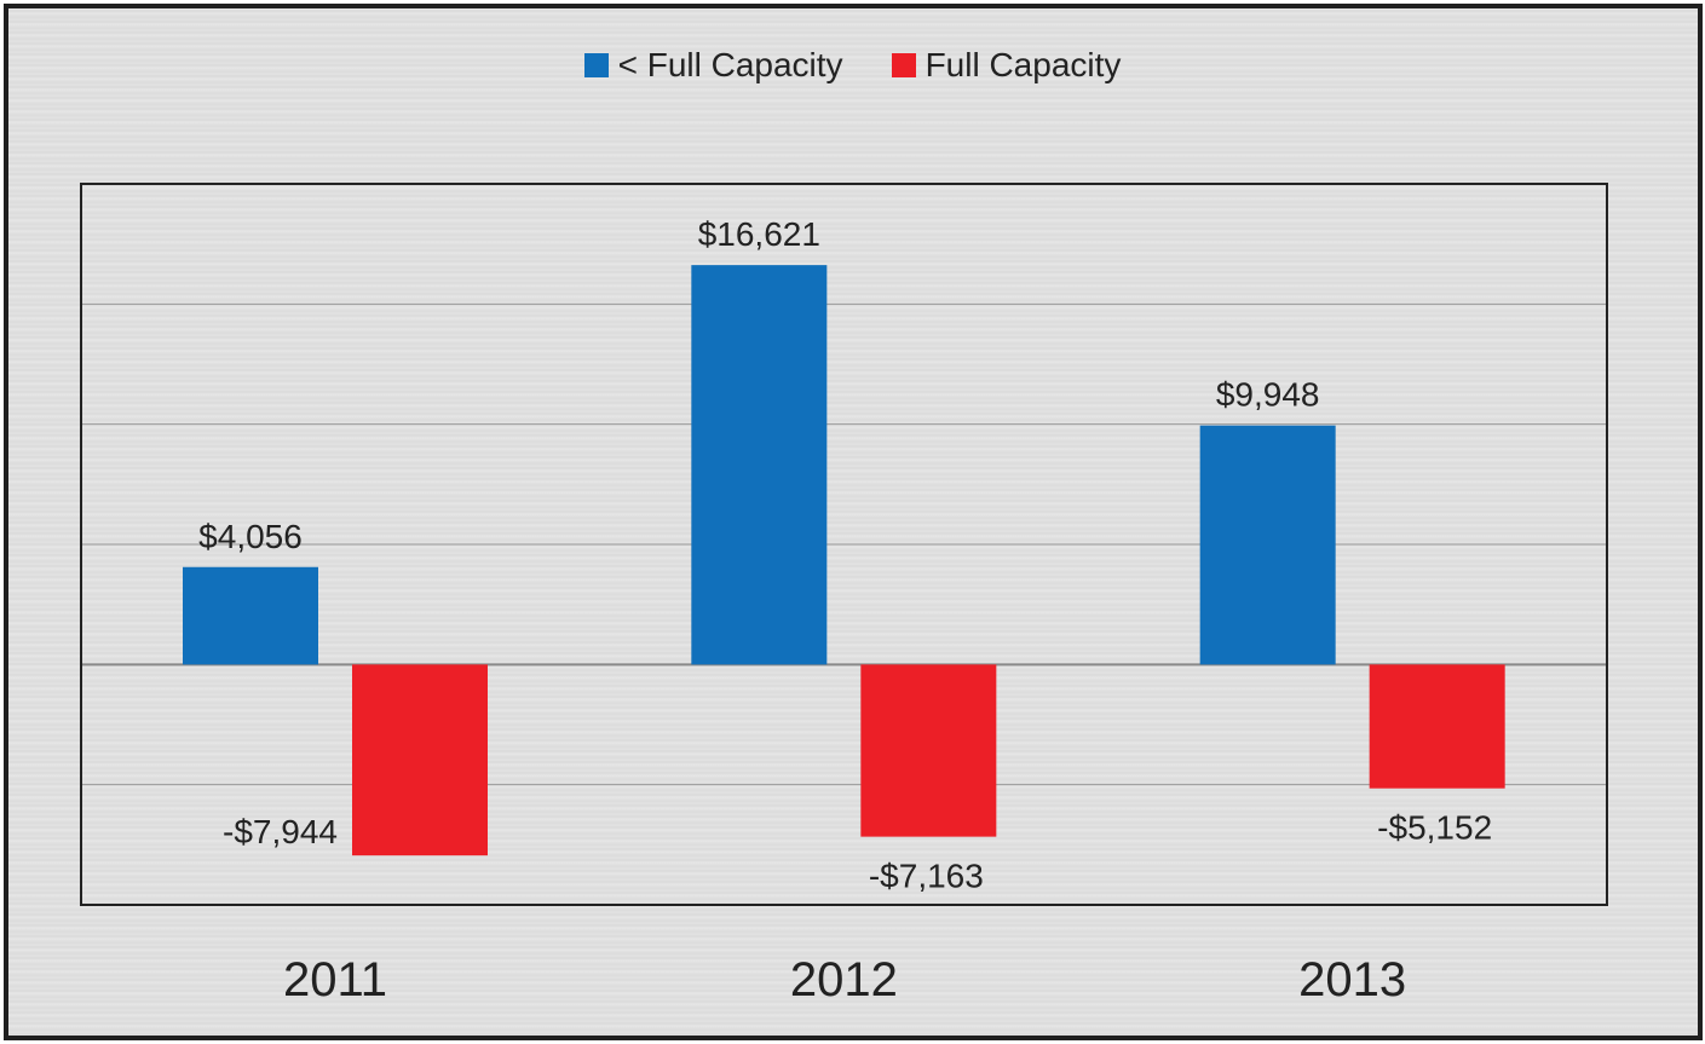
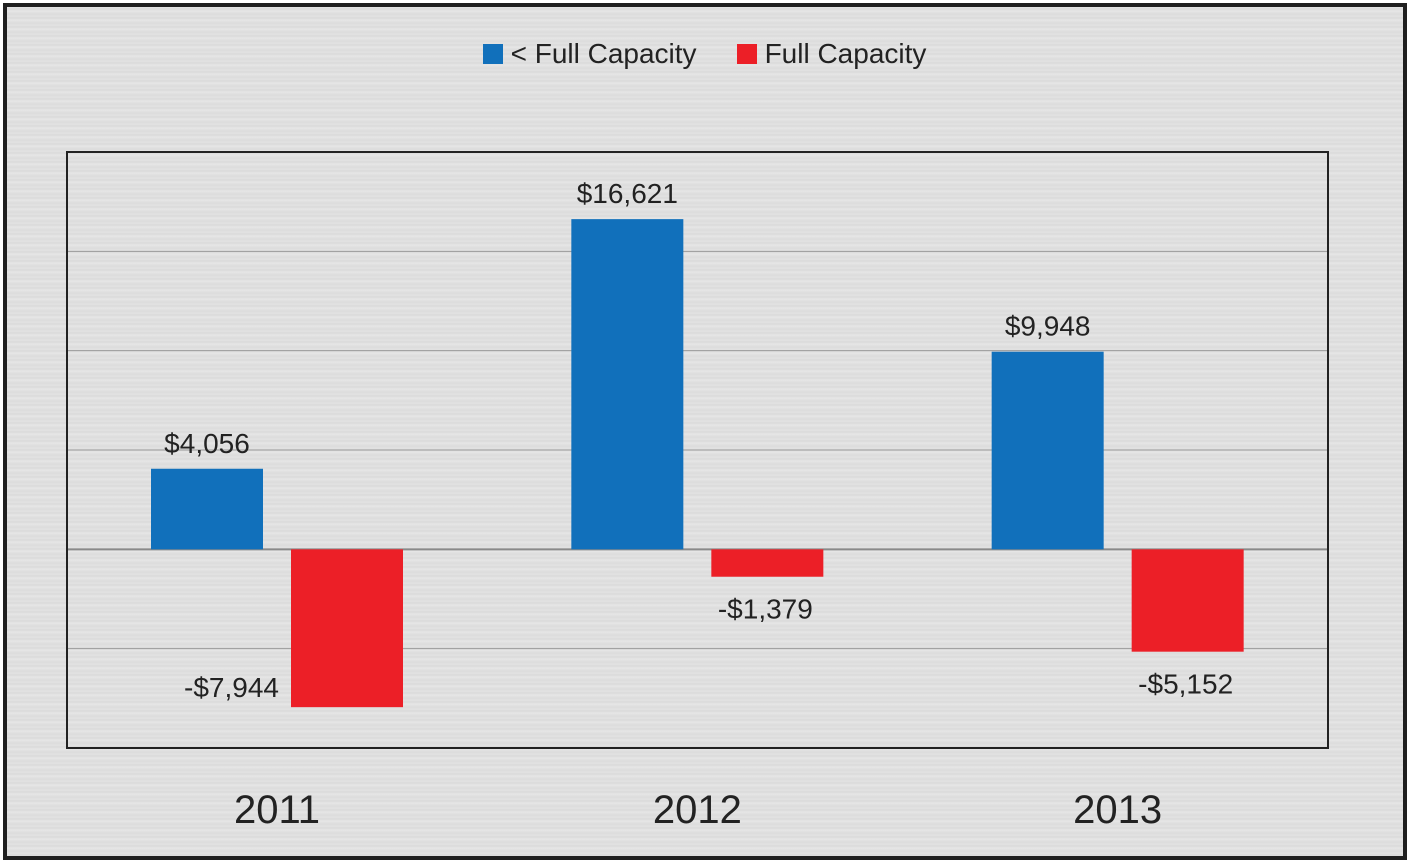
Full Capacity/2012: -$7,163 -> -$1,379
